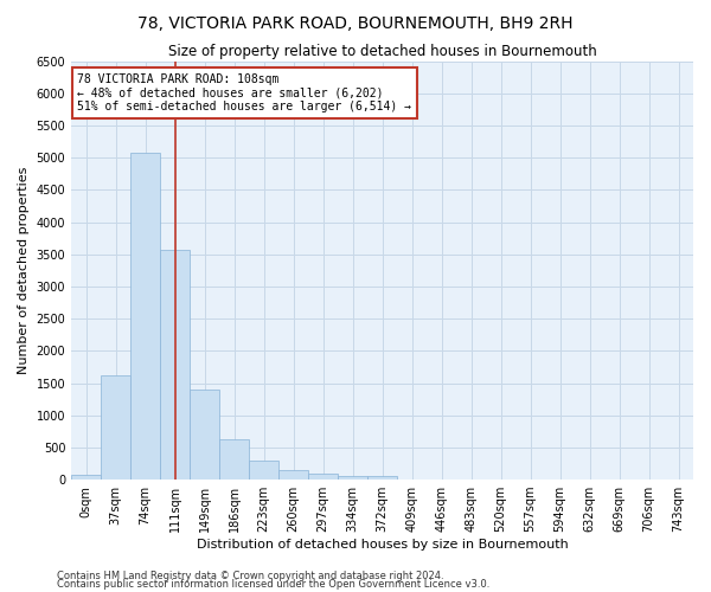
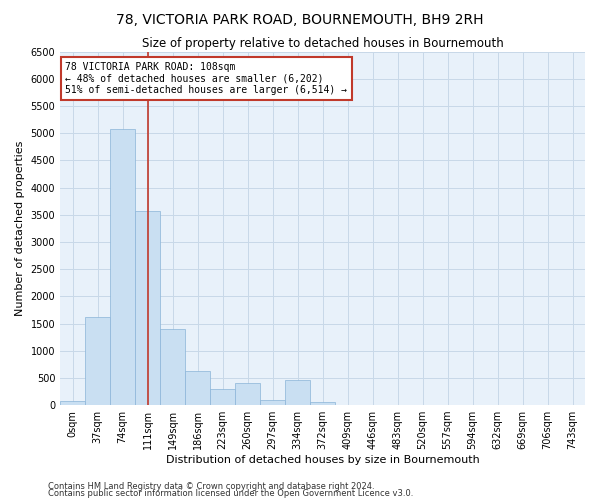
260sqm: 150 -> 400
334sqm: 60 -> 460
